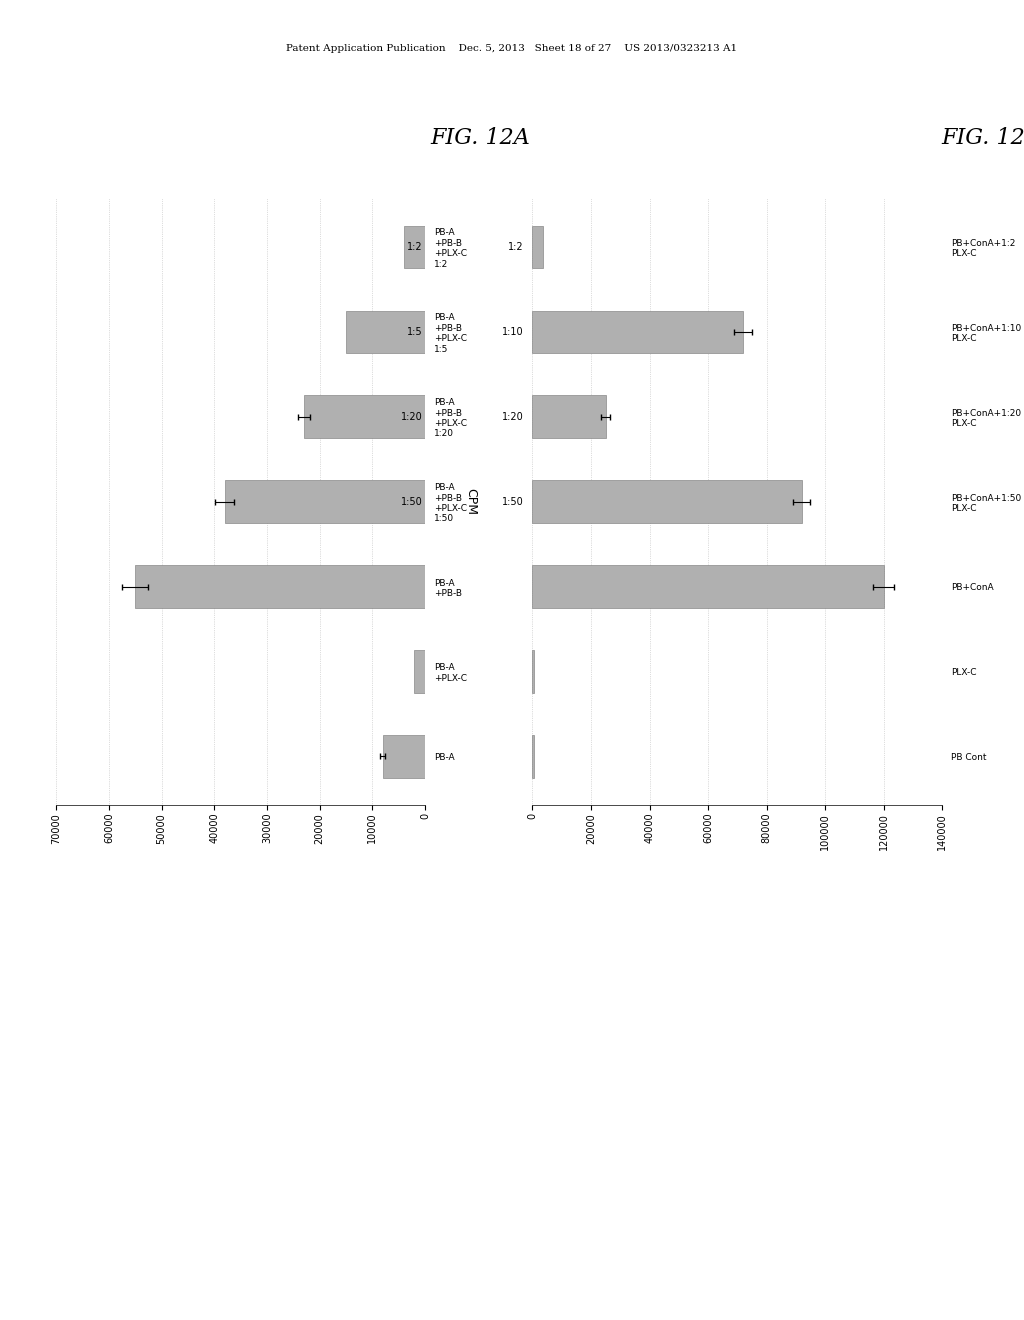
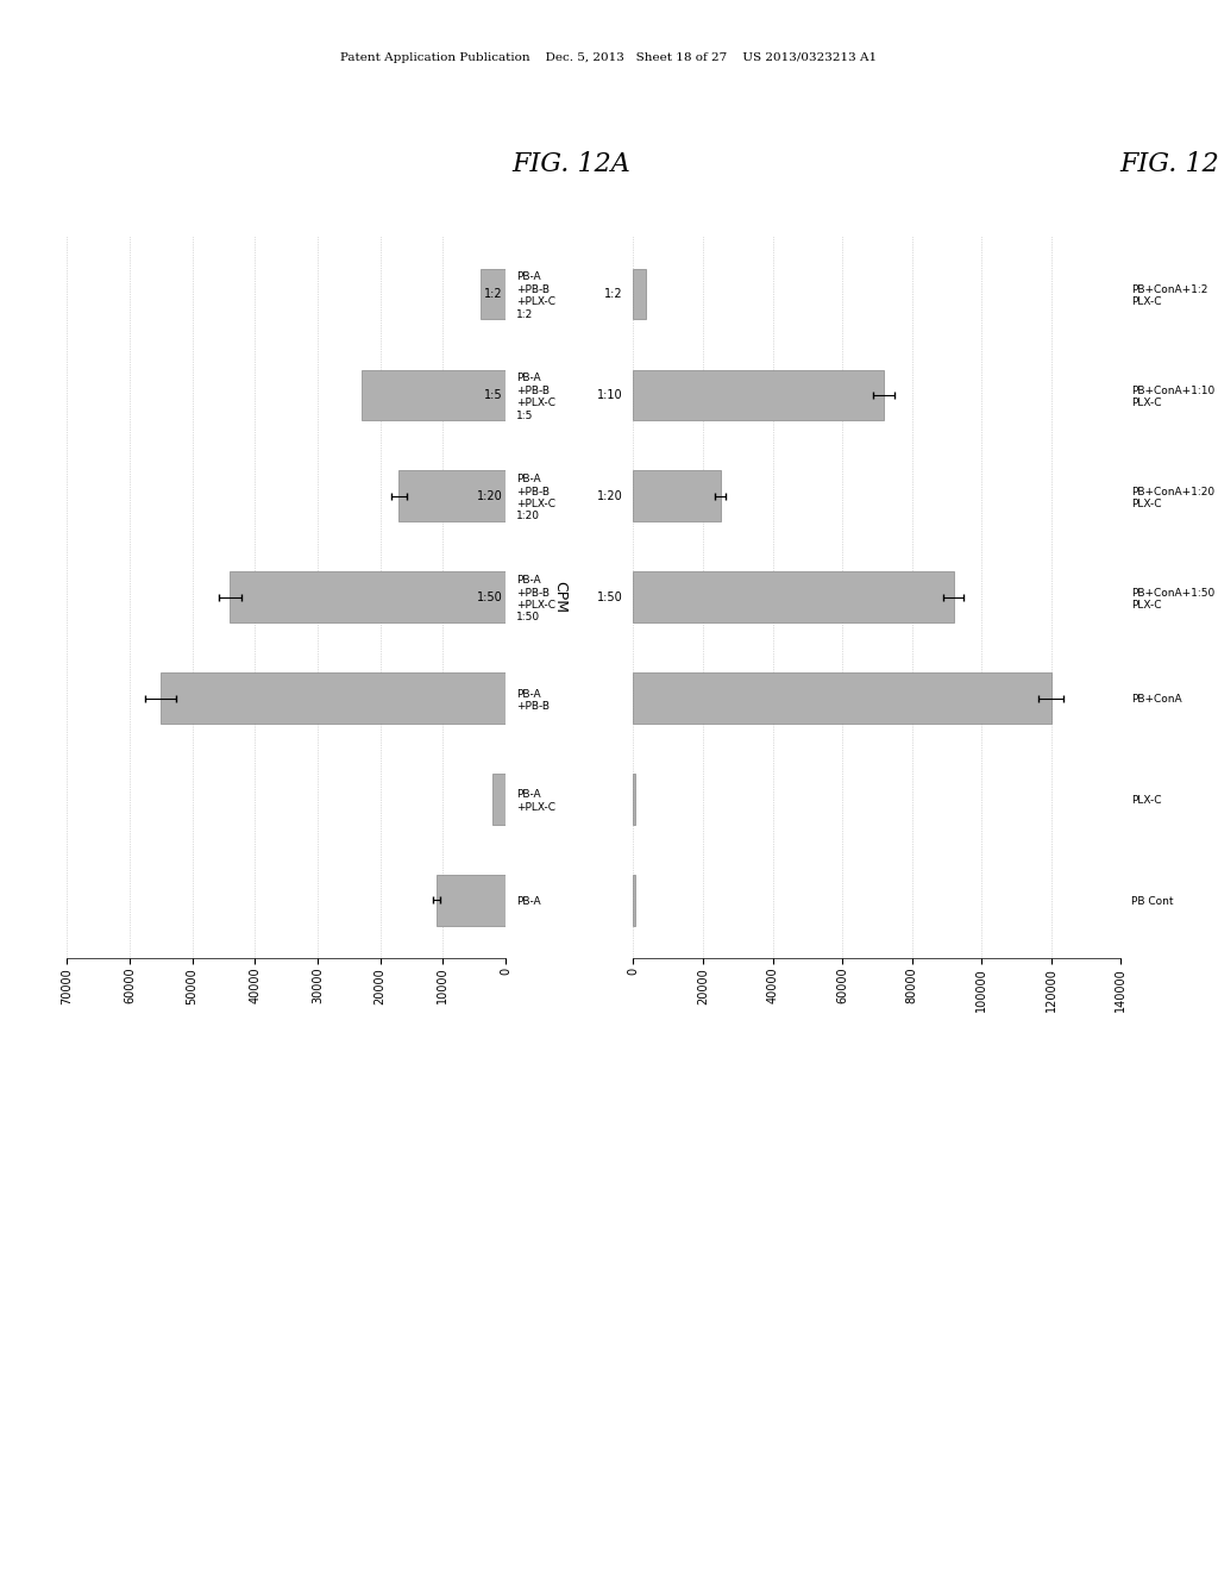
PB-A +PB-B +PLX-C 1:5: 15000 -> 23000
PB-A +PB-B +PLX-C 1:20: 23000 -> 17000
PB-A +PB-B +PLX-C 1:50: 38000 -> 44000
PB-A: 8000 -> 11000
